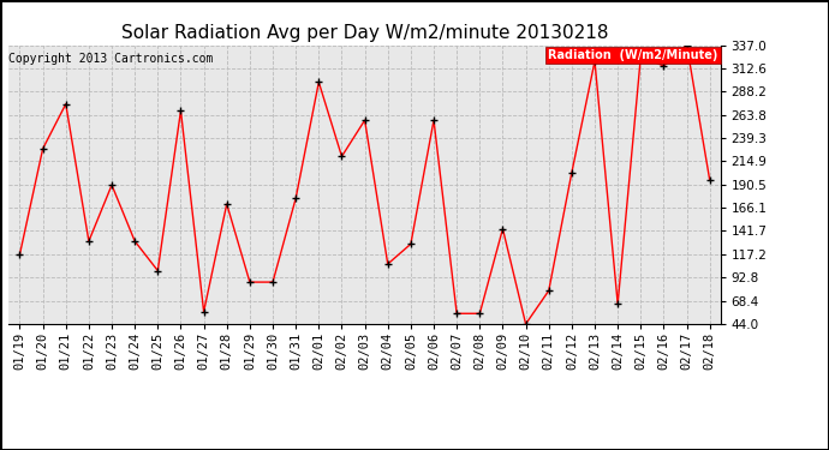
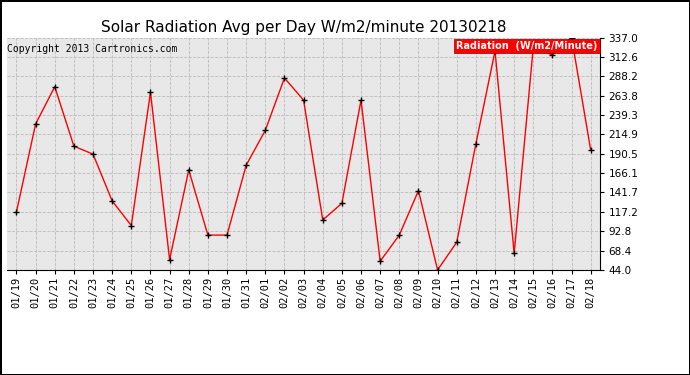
01/22: 131 -> 200
02/01: 298 -> 220
02/02: 220 -> 286
02/08: 55 -> 88
